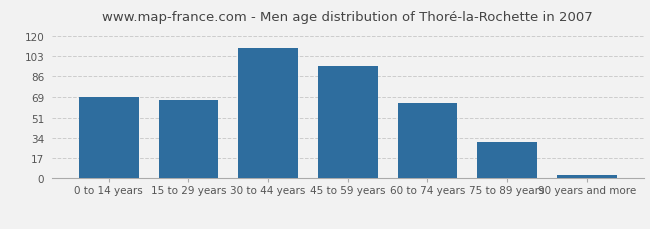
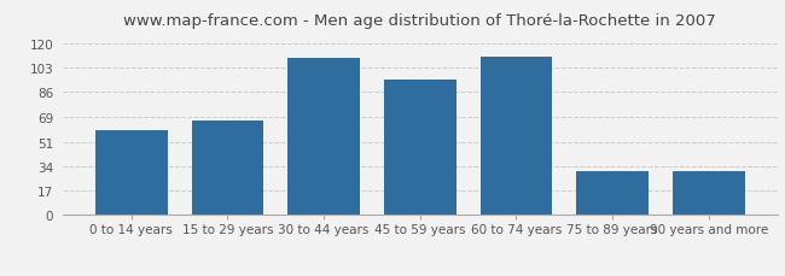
0 to 14 years: 69 -> 59
60 to 74 years: 64 -> 111
90 years and more: 3 -> 31
